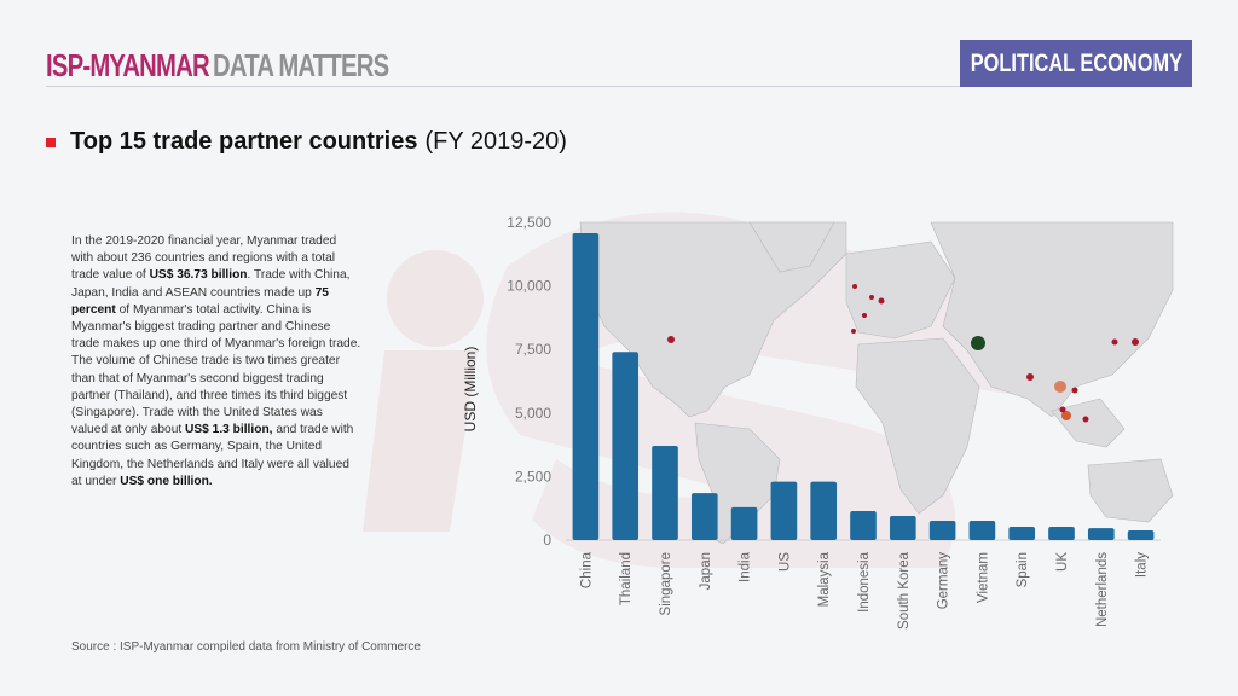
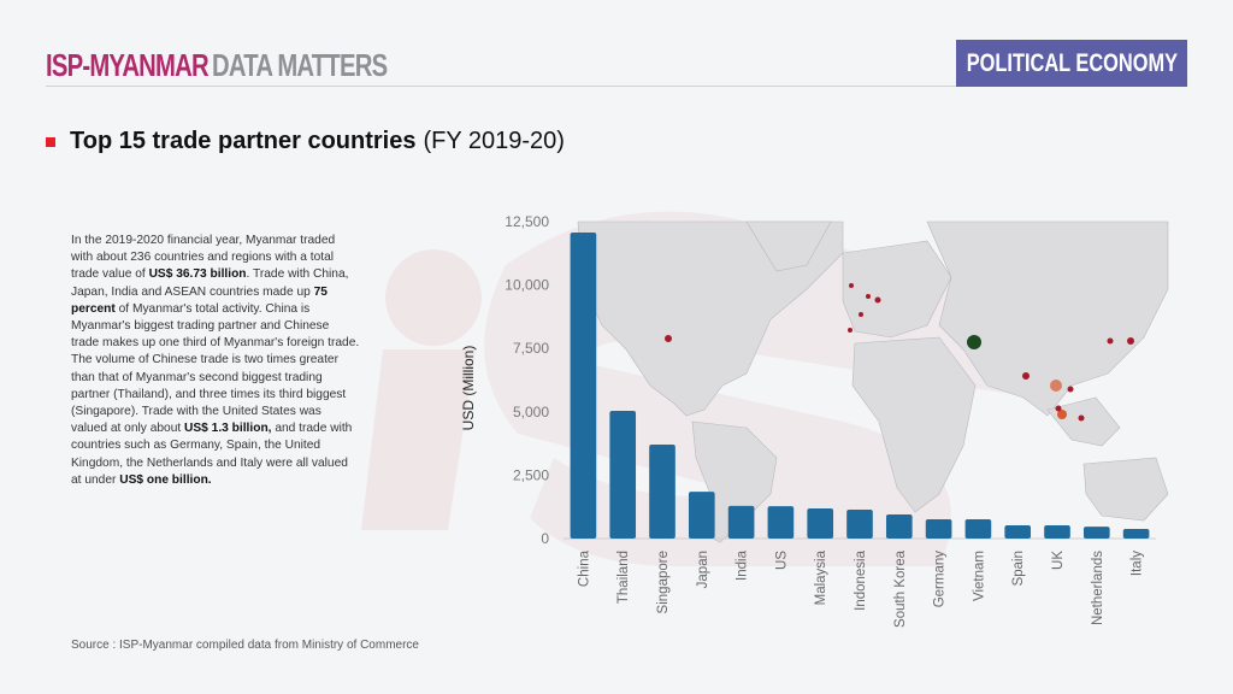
Thailand: 7400 -> 5000
US: 2300 -> 1300
Malaysia: 2300 -> 1200
